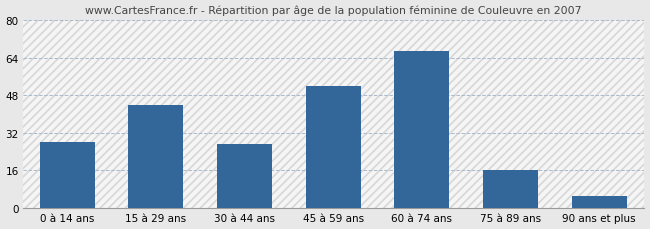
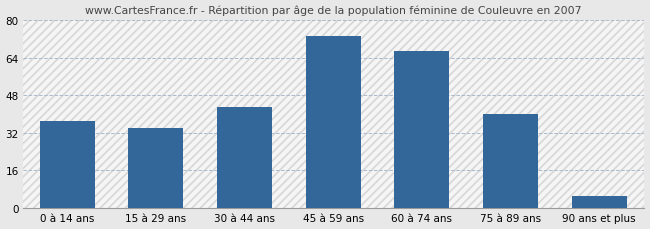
0 à 14 ans: 28 -> 37
15 à 29 ans: 44 -> 34
30 à 44 ans: 27 -> 43
45 à 59 ans: 52 -> 73
75 à 89 ans: 16 -> 40
